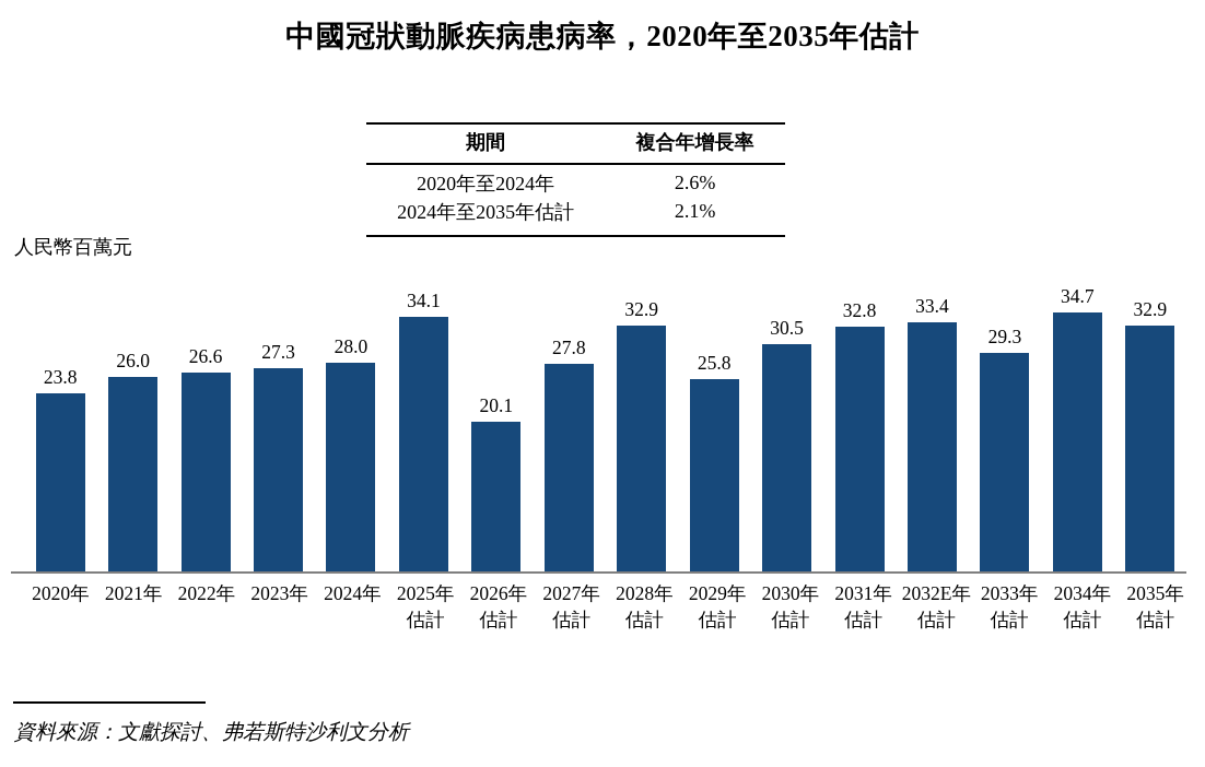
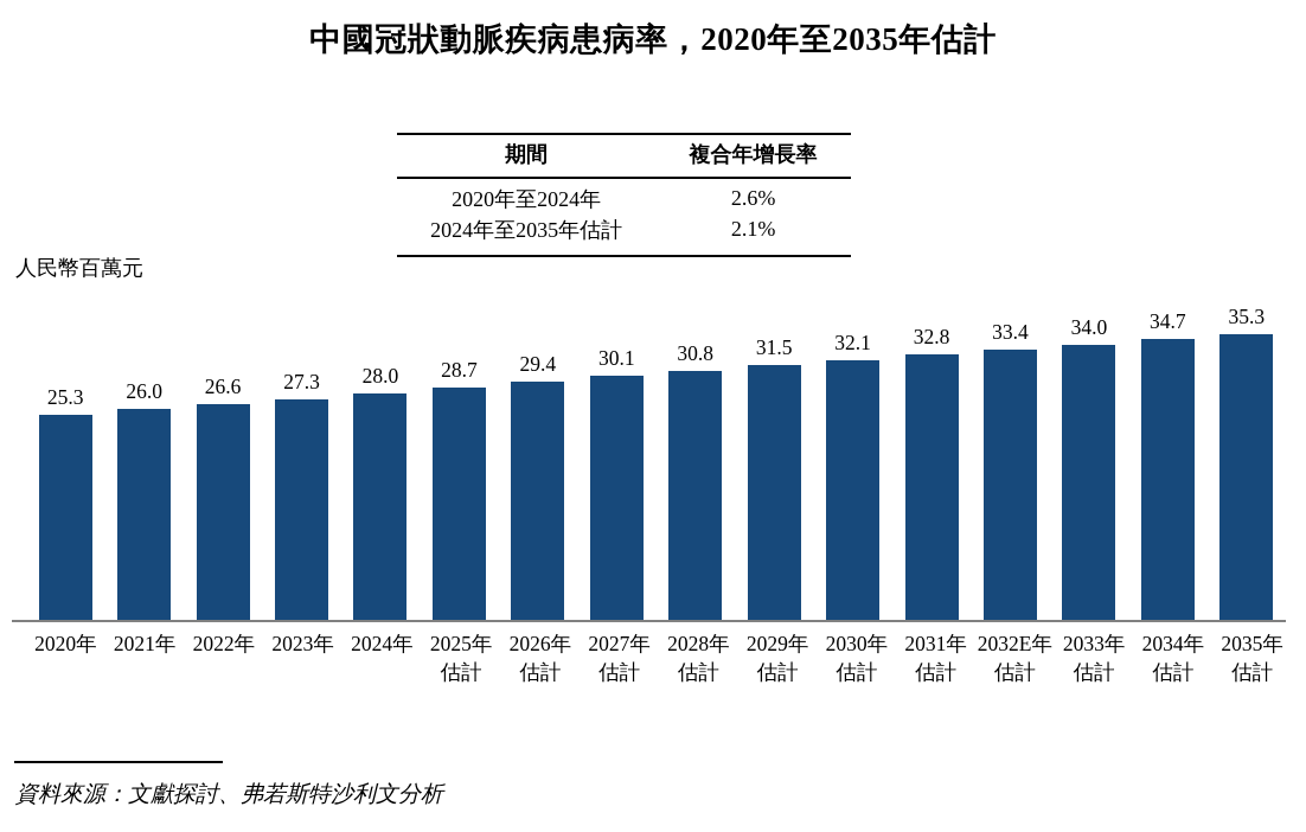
2020年: 23.8 -> 25.3
2025年估計: 34.1 -> 28.7
2026年估計: 20.1 -> 29.4
2027年估計: 27.8 -> 30.1
2028年估計: 32.9 -> 30.8
2029年估計: 25.8 -> 31.5
2030年估計: 30.5 -> 32.1
2033年估計: 29.3 -> 34.0
2035年估計: 32.9 -> 35.3
